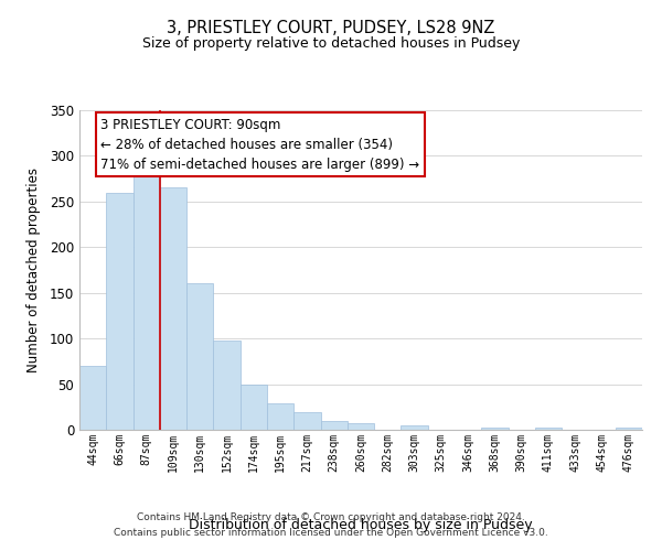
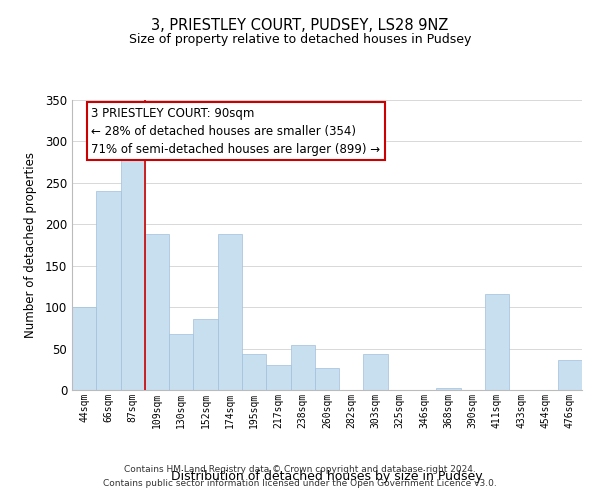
44sqm: 70 -> 100
66sqm: 260 -> 240
109sqm: 265 -> 188
130sqm: 160 -> 68
152sqm: 98 -> 86
174sqm: 49 -> 188
195sqm: 29 -> 44
217sqm: 19 -> 30
238sqm: 10 -> 54
260sqm: 7 -> 26
303sqm: 5 -> 44
411sqm: 2 -> 116
476sqm: 2 -> 36
